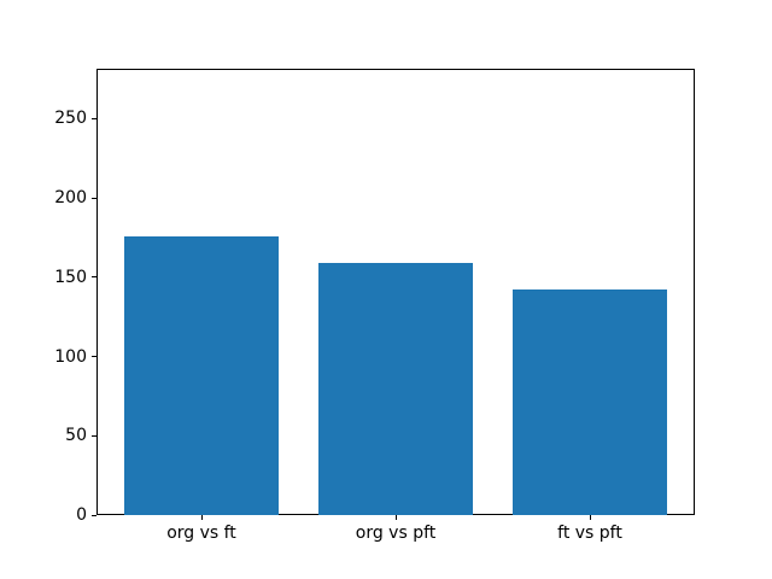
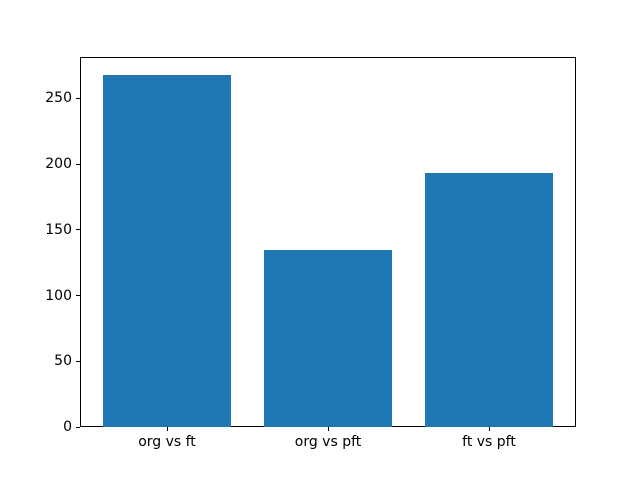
org vs ft: 176 -> 268
org vs pft: 159 -> 135
ft vs pft: 142 -> 193
